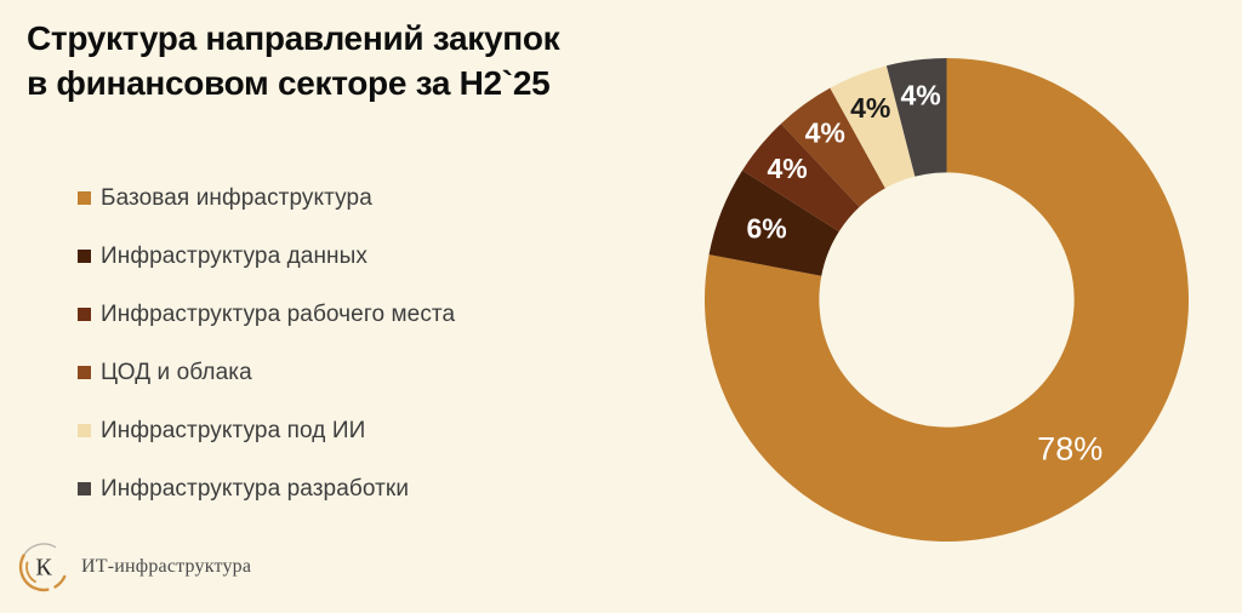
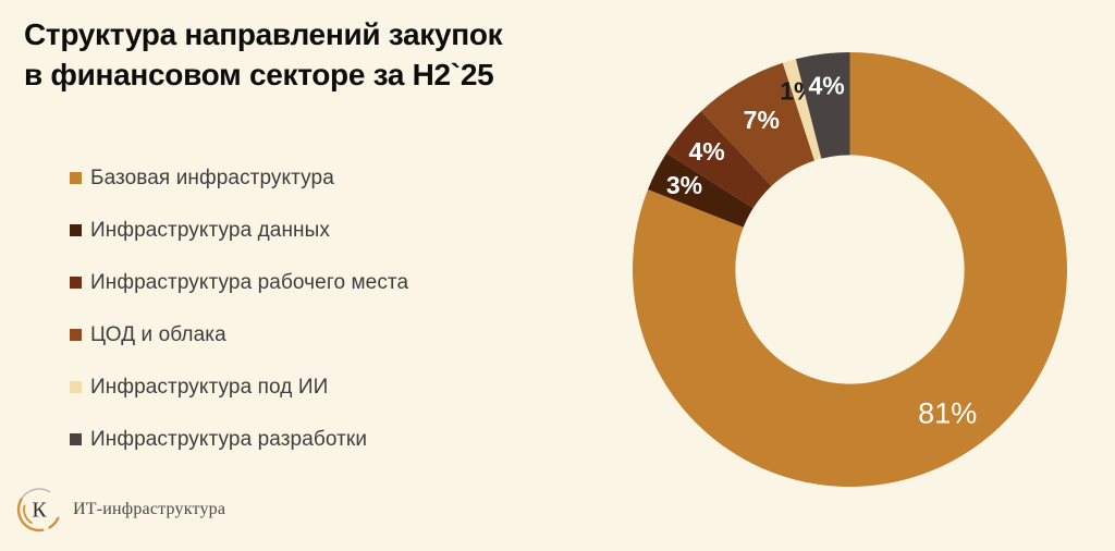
Базовая инфраструктура: 78% -> 81%
Инфраструктура данных: 6% -> 3%
ЦОД и облака: 4% -> 7%
Инфраструктура под ИИ: 4% -> 1%
